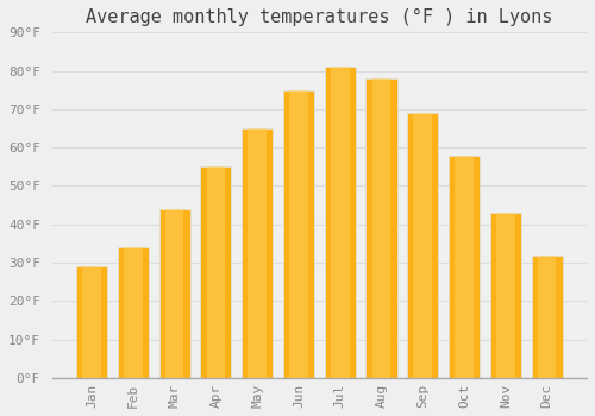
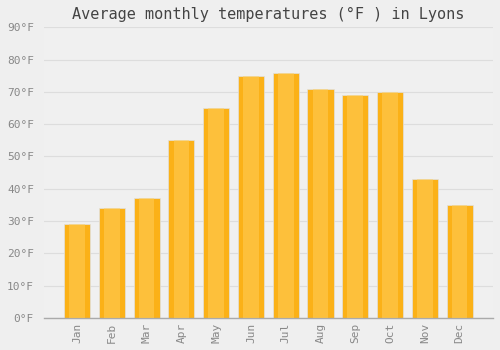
Mar: 44°F -> 37°F
Jul: 81°F -> 76°F
Aug: 78°F -> 71°F
Oct: 58°F -> 70°F
Dec: 32°F -> 35°F
